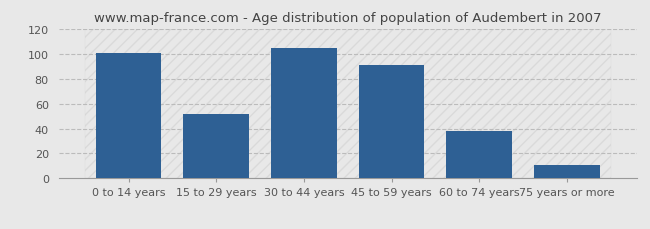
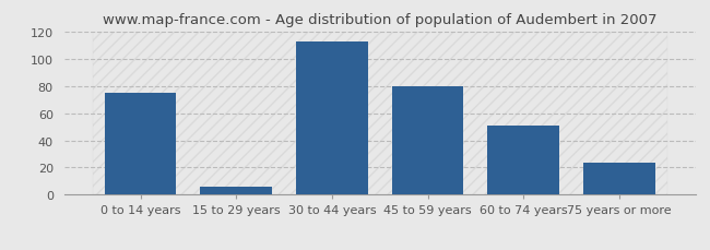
0 to 14 years: 101 -> 75
15 to 29 years: 52 -> 6
30 to 44 years: 105 -> 113
45 to 59 years: 91 -> 80
60 to 74 years: 38 -> 51
75 years or more: 11 -> 24
